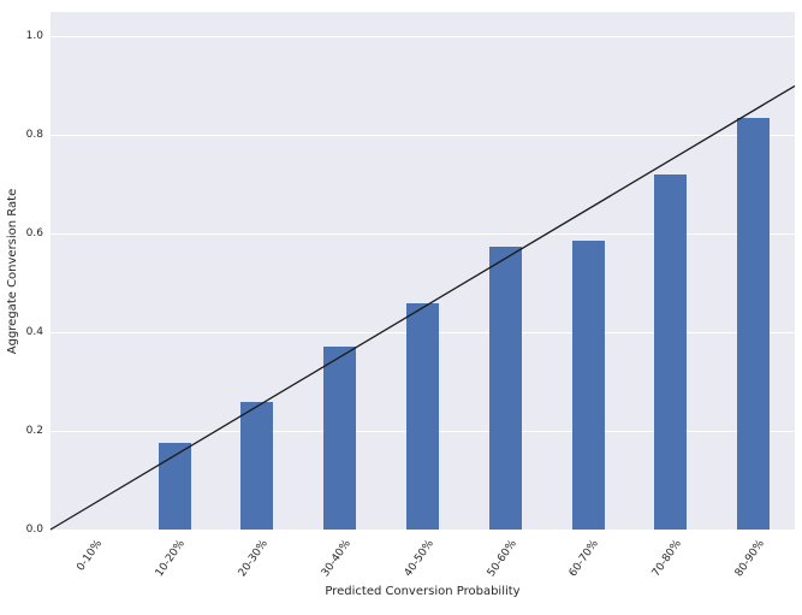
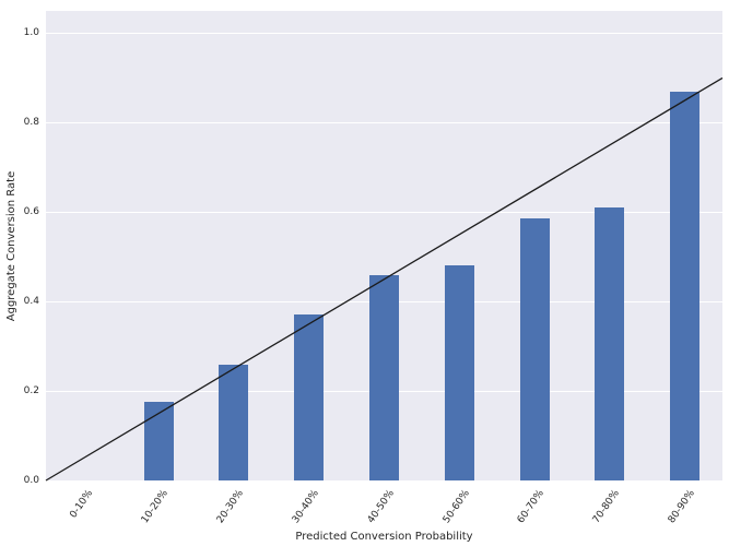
50-60%: 0.57 -> 0.48
70-80%: 0.72 -> 0.61
80-90%: 0.83 -> 0.87
